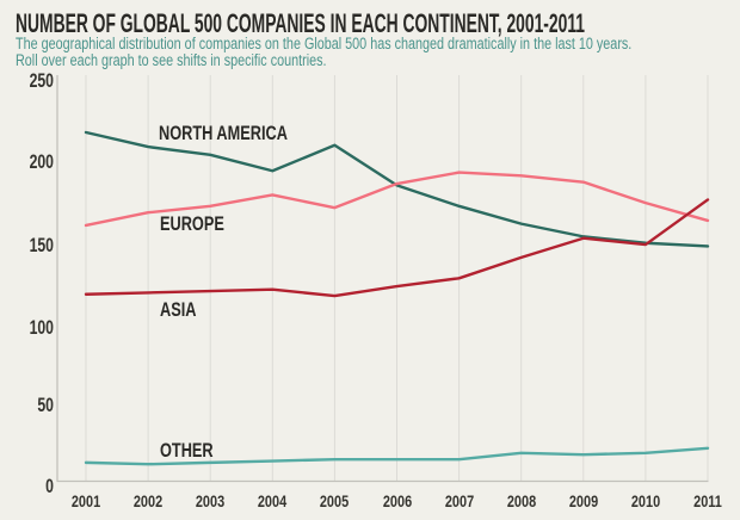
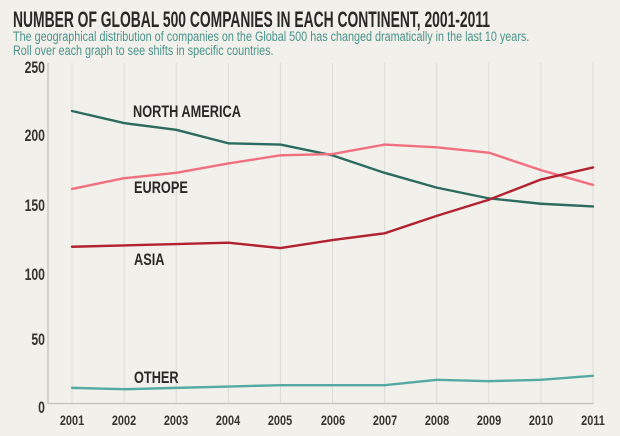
NORTH AMERICA/2005: 210 -> 193
EUROPE/2005: 171 -> 185
ASIA/2010: 148 -> 167
